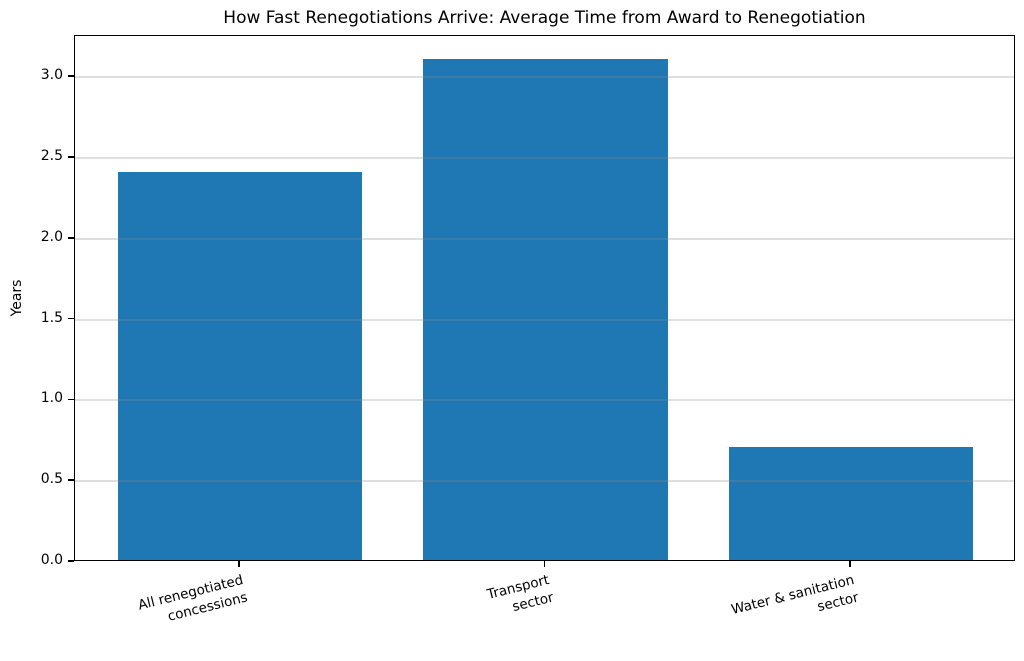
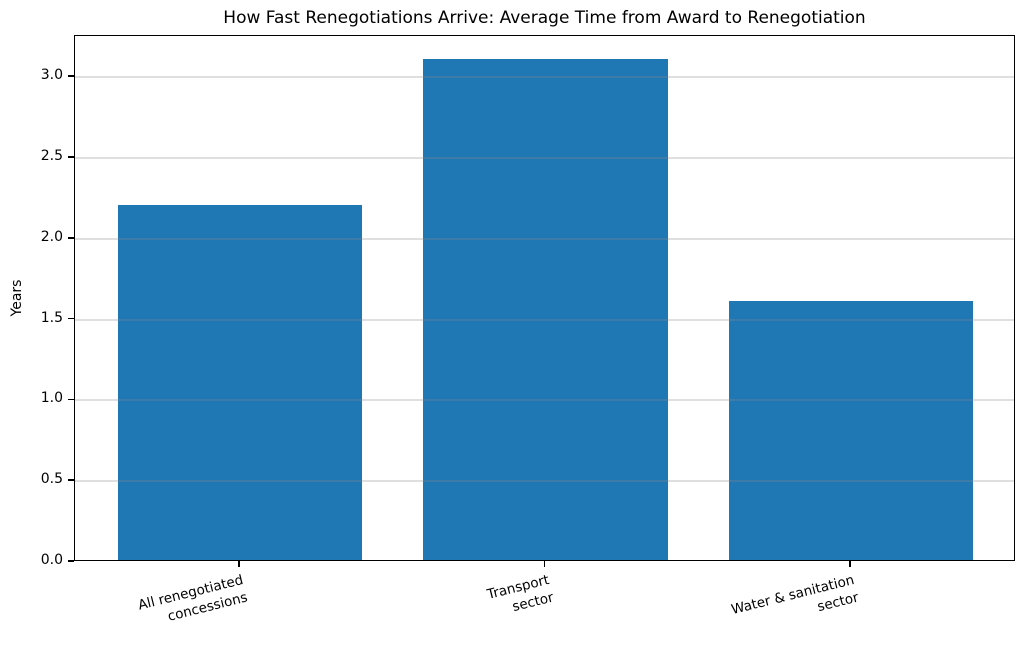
All renegotiated concessions: 2.4 -> 2.2
Water & sanitation sector: 0.7 -> 1.6
